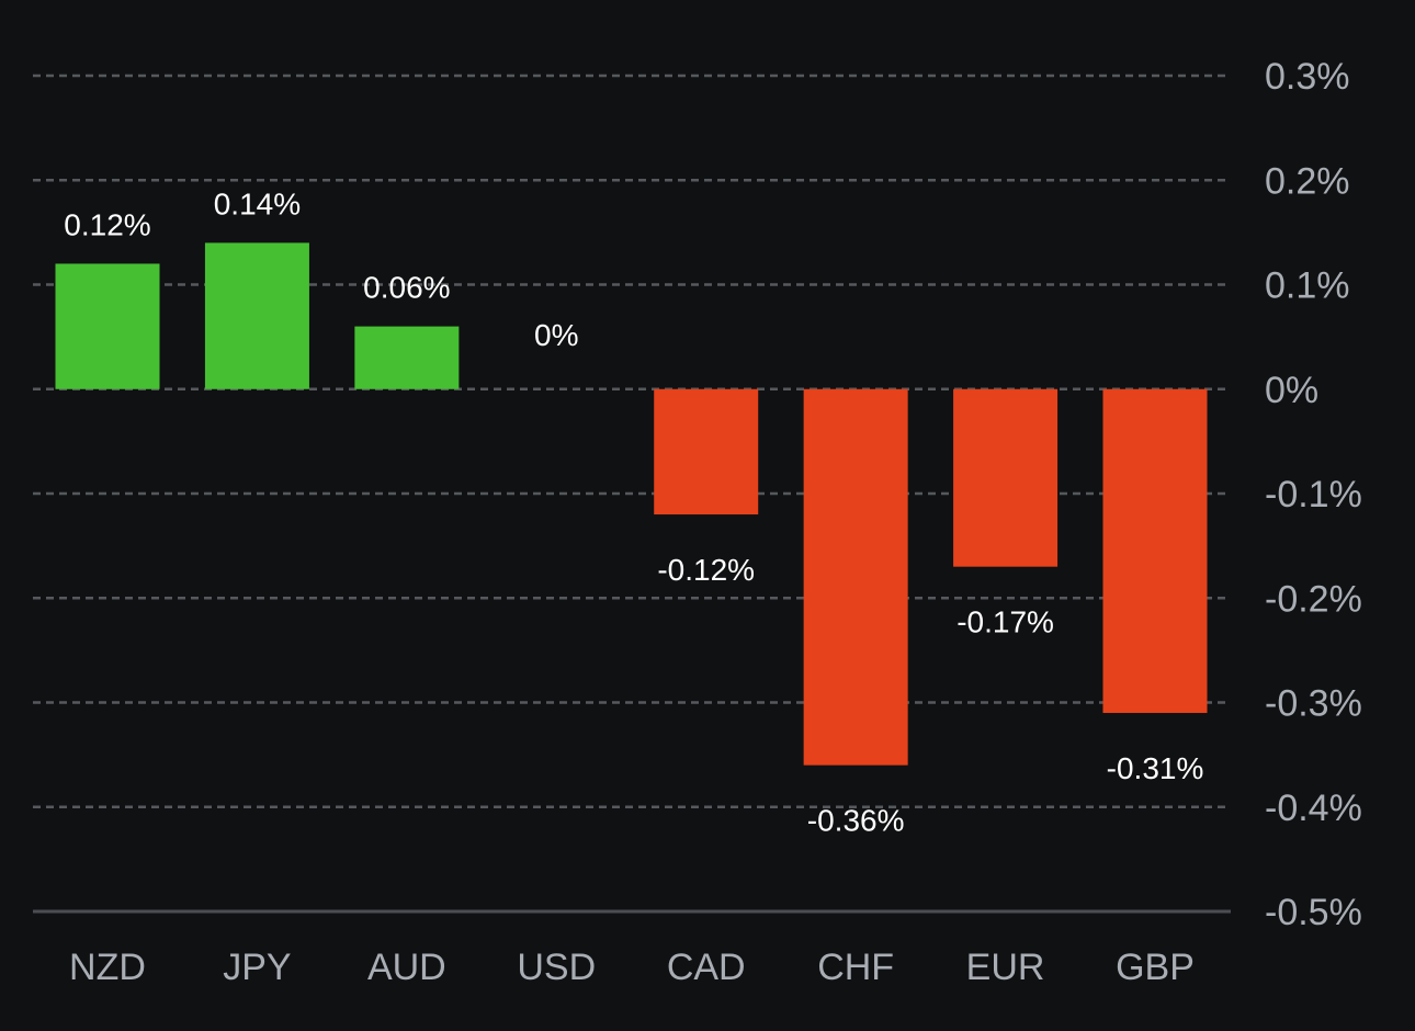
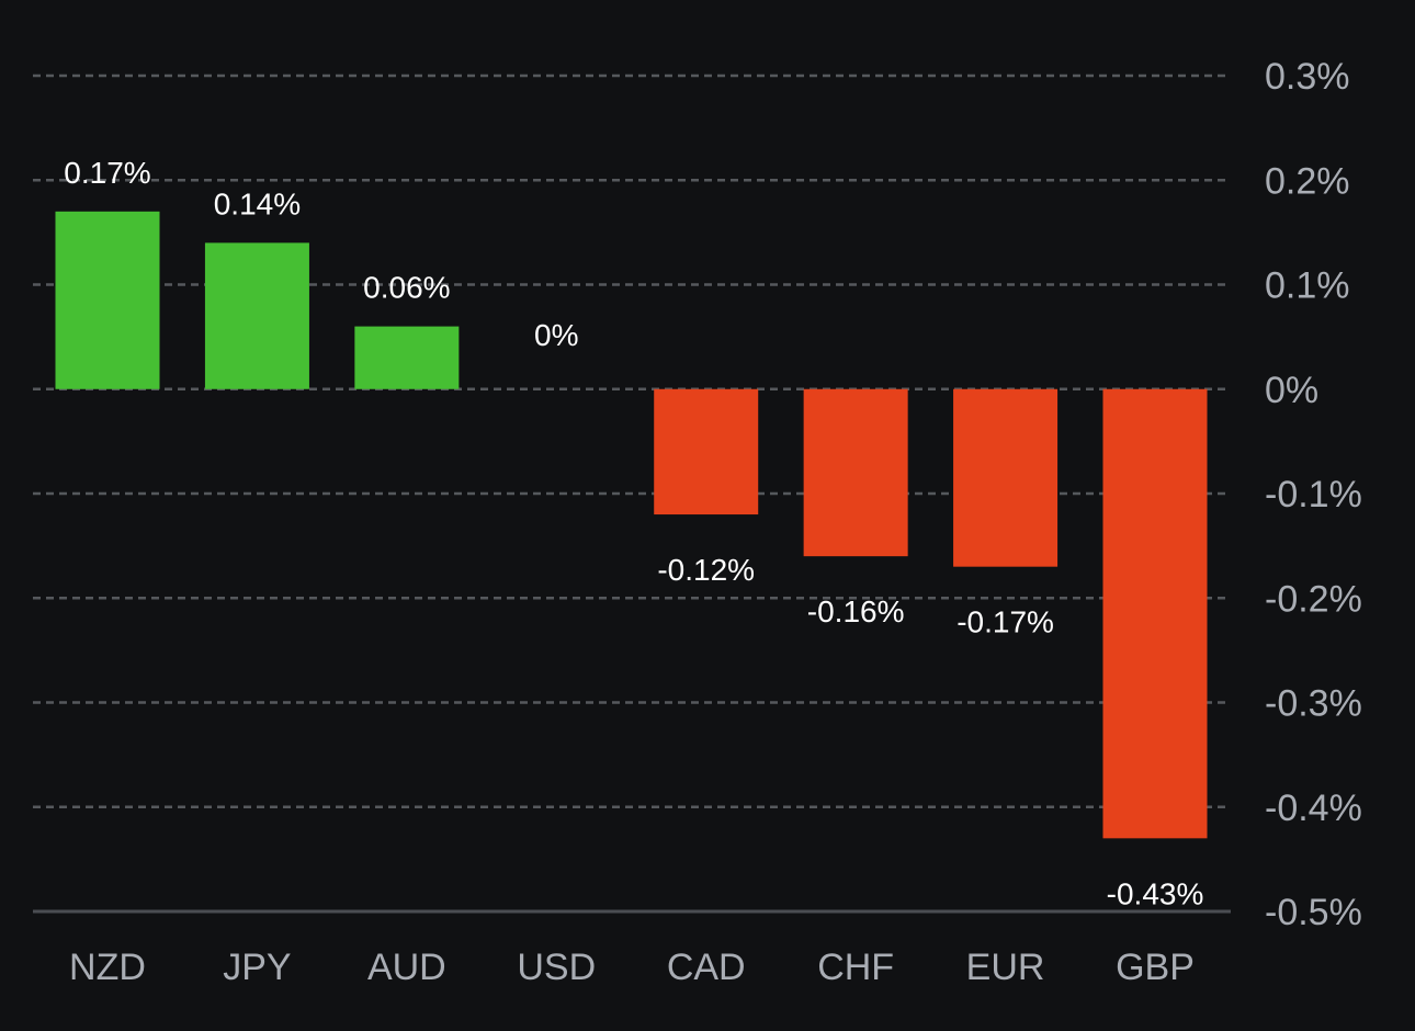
NZD: 0.12% -> 0.17%
CHF: -0.36% -> -0.16%
GBP: -0.31% -> -0.43%
